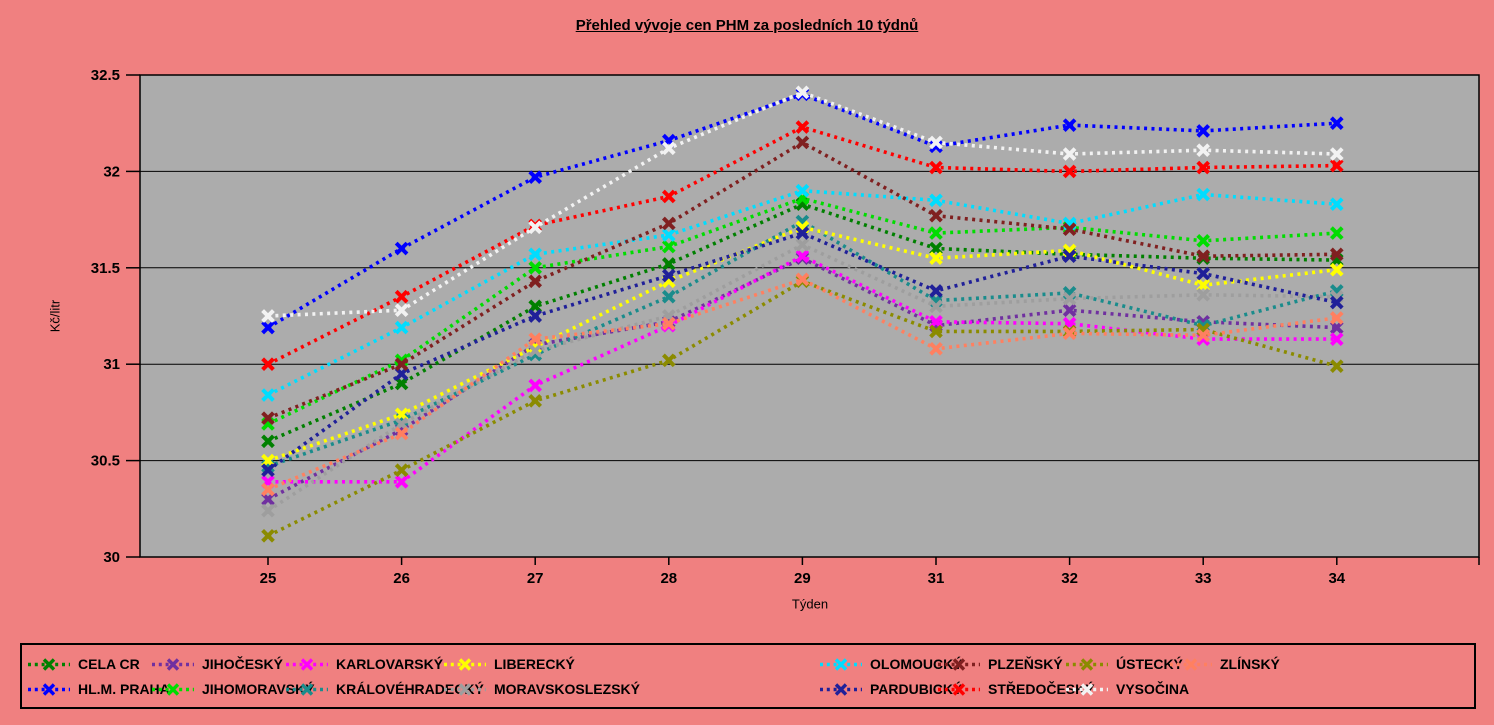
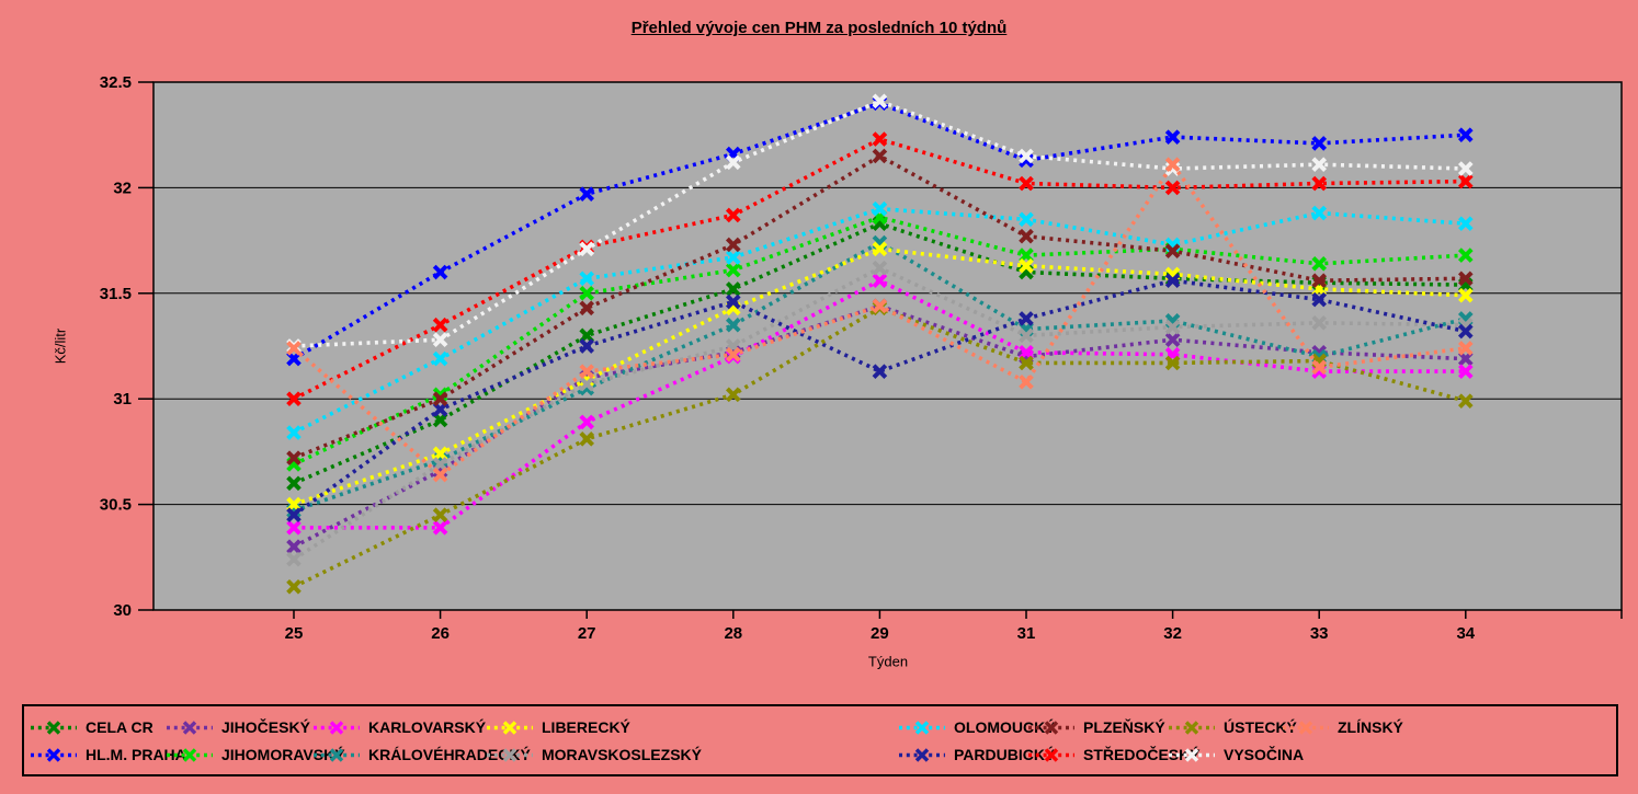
ZLÍNSKÝ/25: 30.35 -> 31.24
JIHOČESKÝ/29: 31.55 -> 31.44
PARDUBICKÝ/29: 31.68 -> 31.13
LIBERECKÝ/31: 31.55 -> 31.63
ZLÍNSKÝ/32: 31.16 -> 32.11
LIBERECKÝ/33: 31.41 -> 31.52
